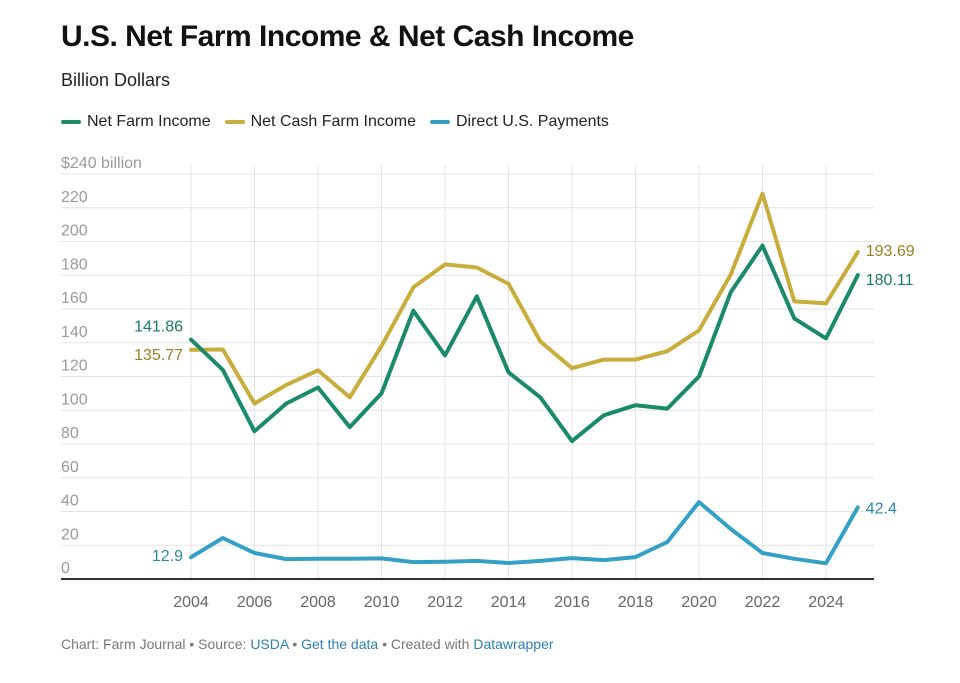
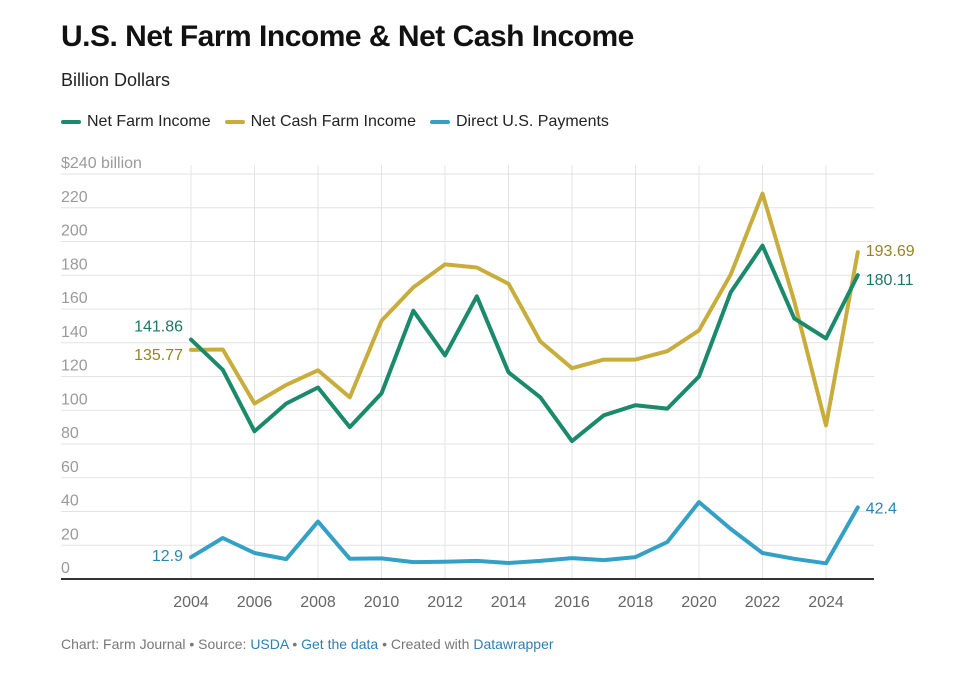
Direct U.S. Payments/2008: 12 -> 34
Net Cash Farm Income/2010: 138 -> 153
Net Cash Farm Income/2024: 163 -> 91
